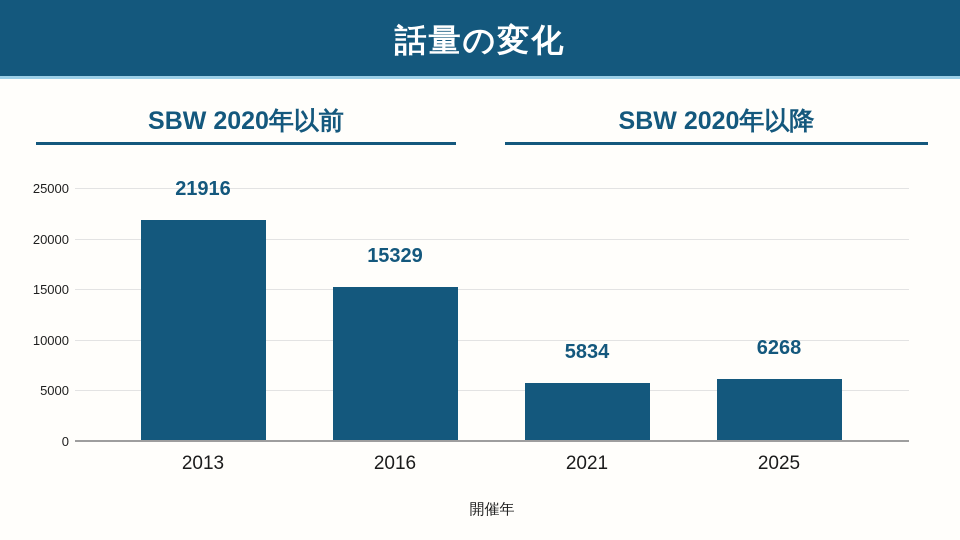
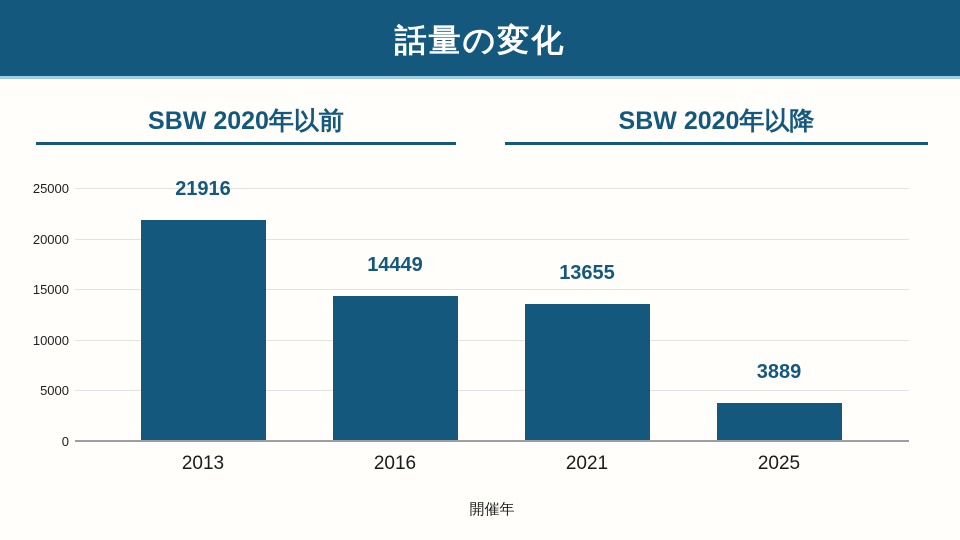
2016: 15329 -> 14449
2021: 5834 -> 13655
2025: 6268 -> 3889
